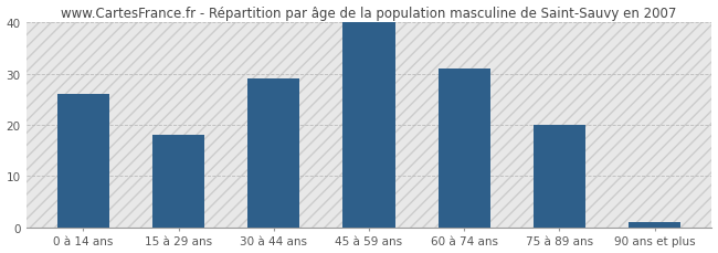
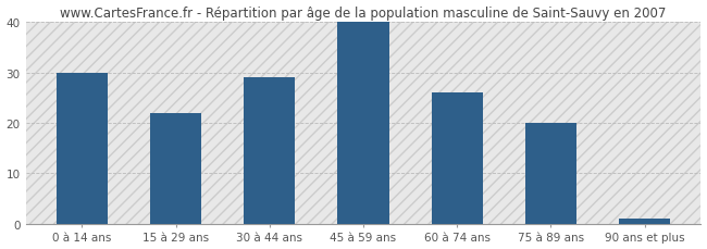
0 à 14 ans: 26 -> 30
15 à 29 ans: 18 -> 22
60 à 74 ans: 31 -> 26
